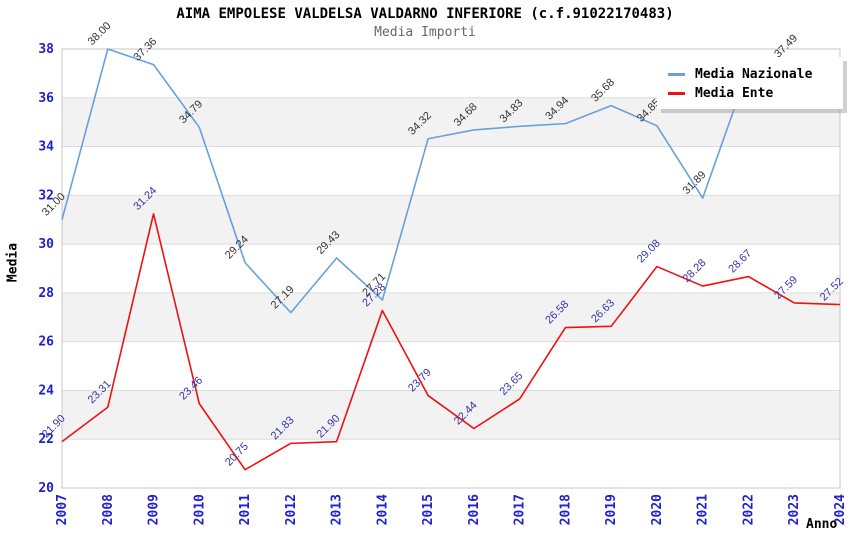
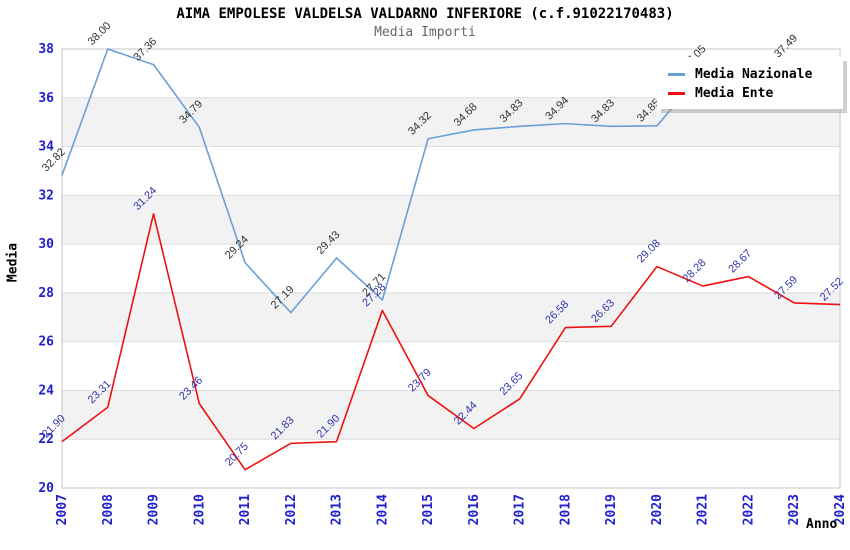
Media Nazionale/2007: 31.00 -> 32.82
Media Nazionale/2019: 35.68 -> 34.83
Media Nazionale/2021: 31.89 -> 37.05
